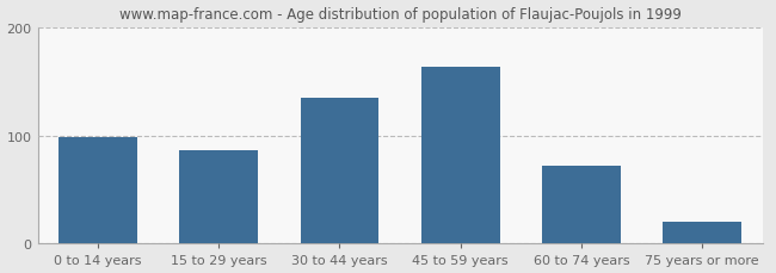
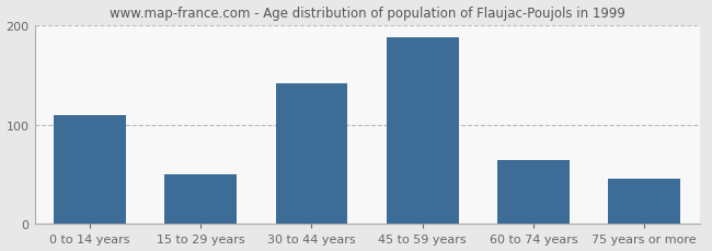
0 to 14 years: 99 -> 110
15 to 29 years: 86 -> 50
30 to 44 years: 135 -> 142
45 to 59 years: 163 -> 188
60 to 74 years: 72 -> 64
75 years or more: 20 -> 46
